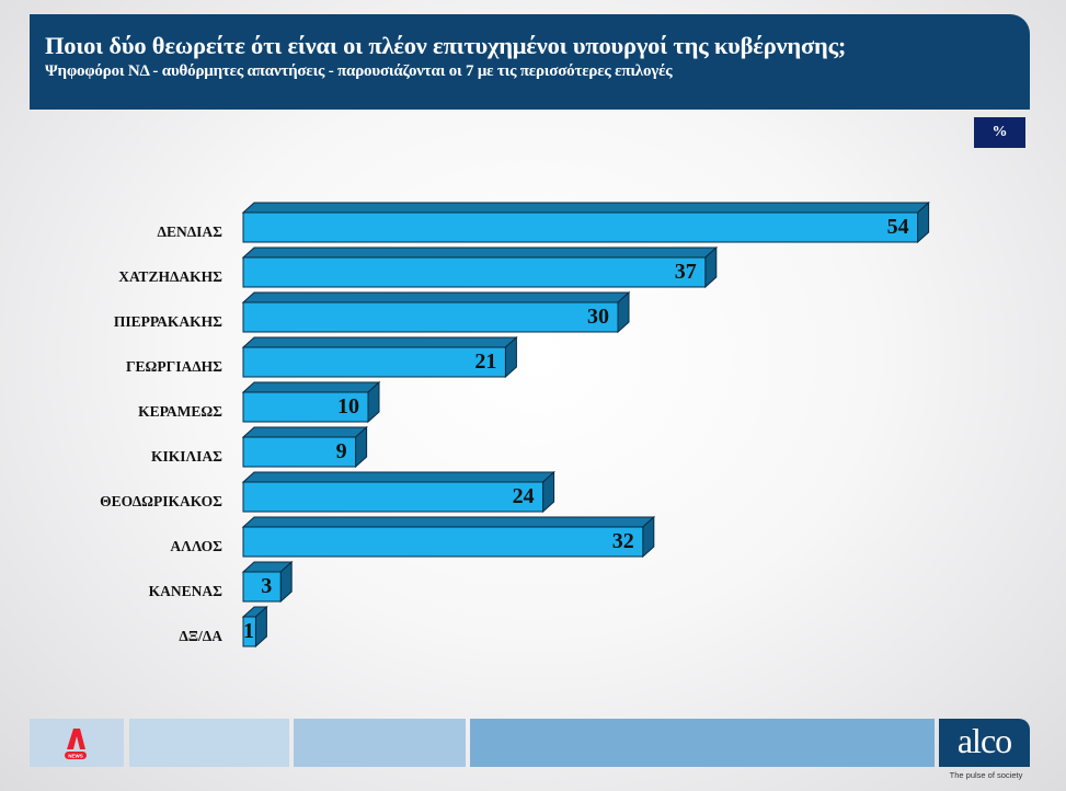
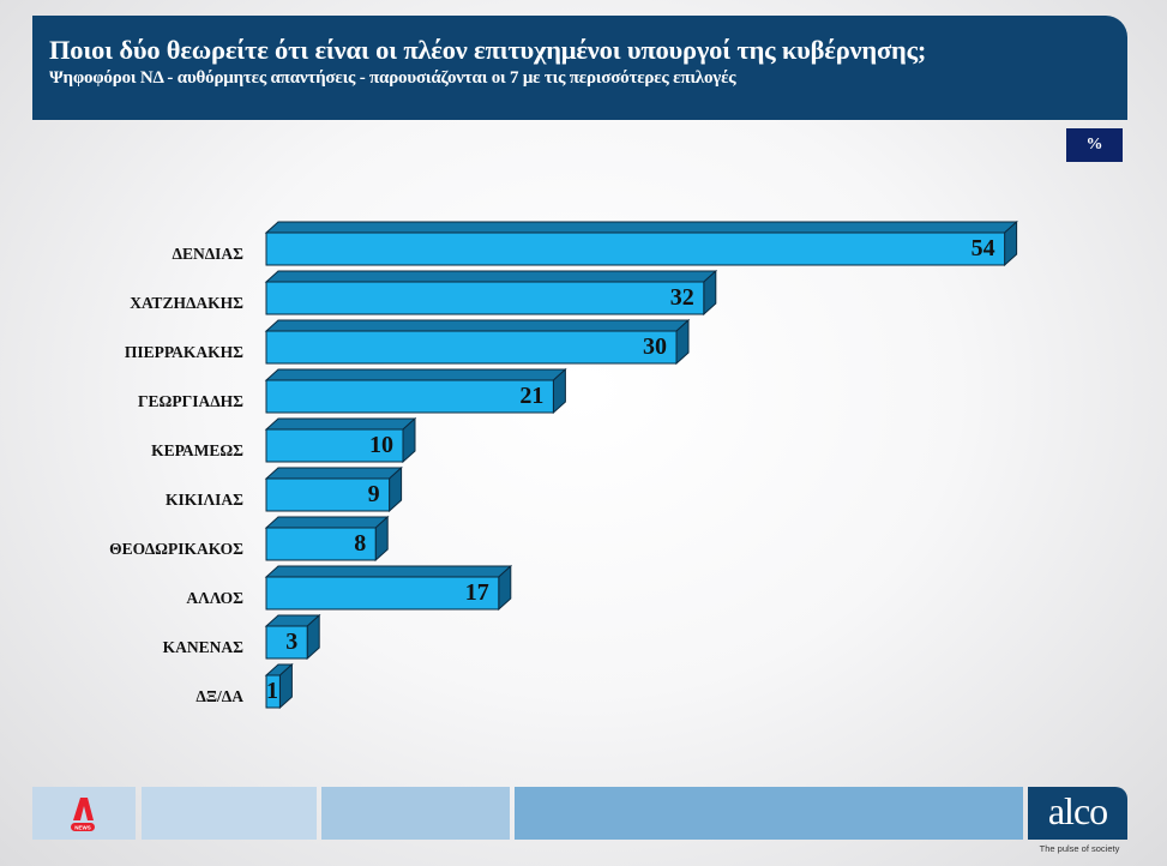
ΧΑΤΖΗΔΑΚΗΣ: 37 -> 32
ΘΕΟΔΩΡΙΚΑΚΟΣ: 24 -> 8
ΑΛΛΟΣ: 32 -> 17
